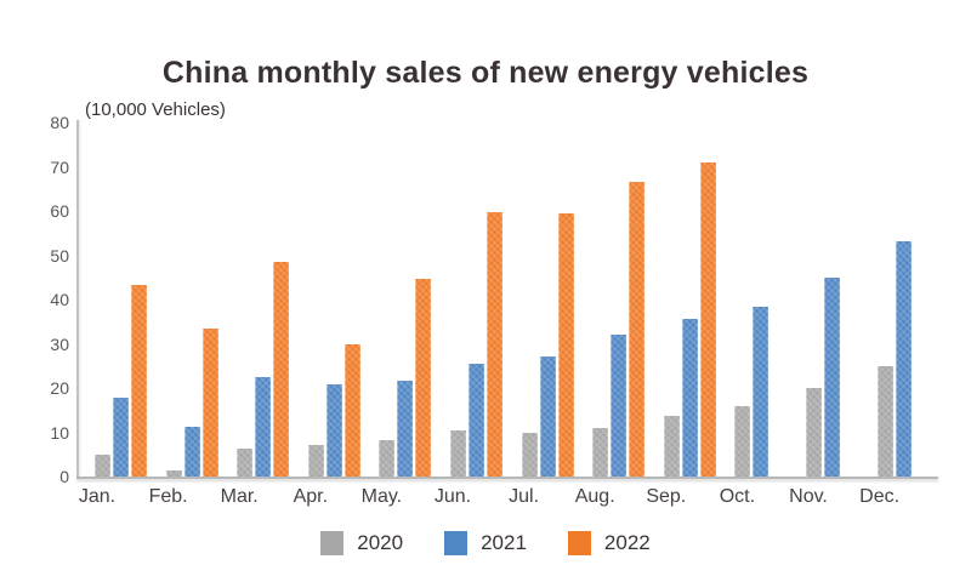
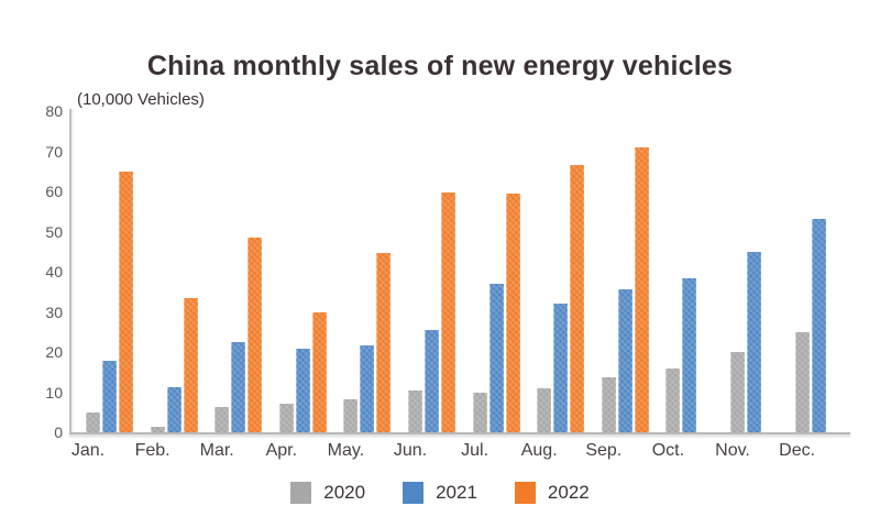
2022/Jan.: 43 -> 65
2021/Jul.: 27 -> 37
